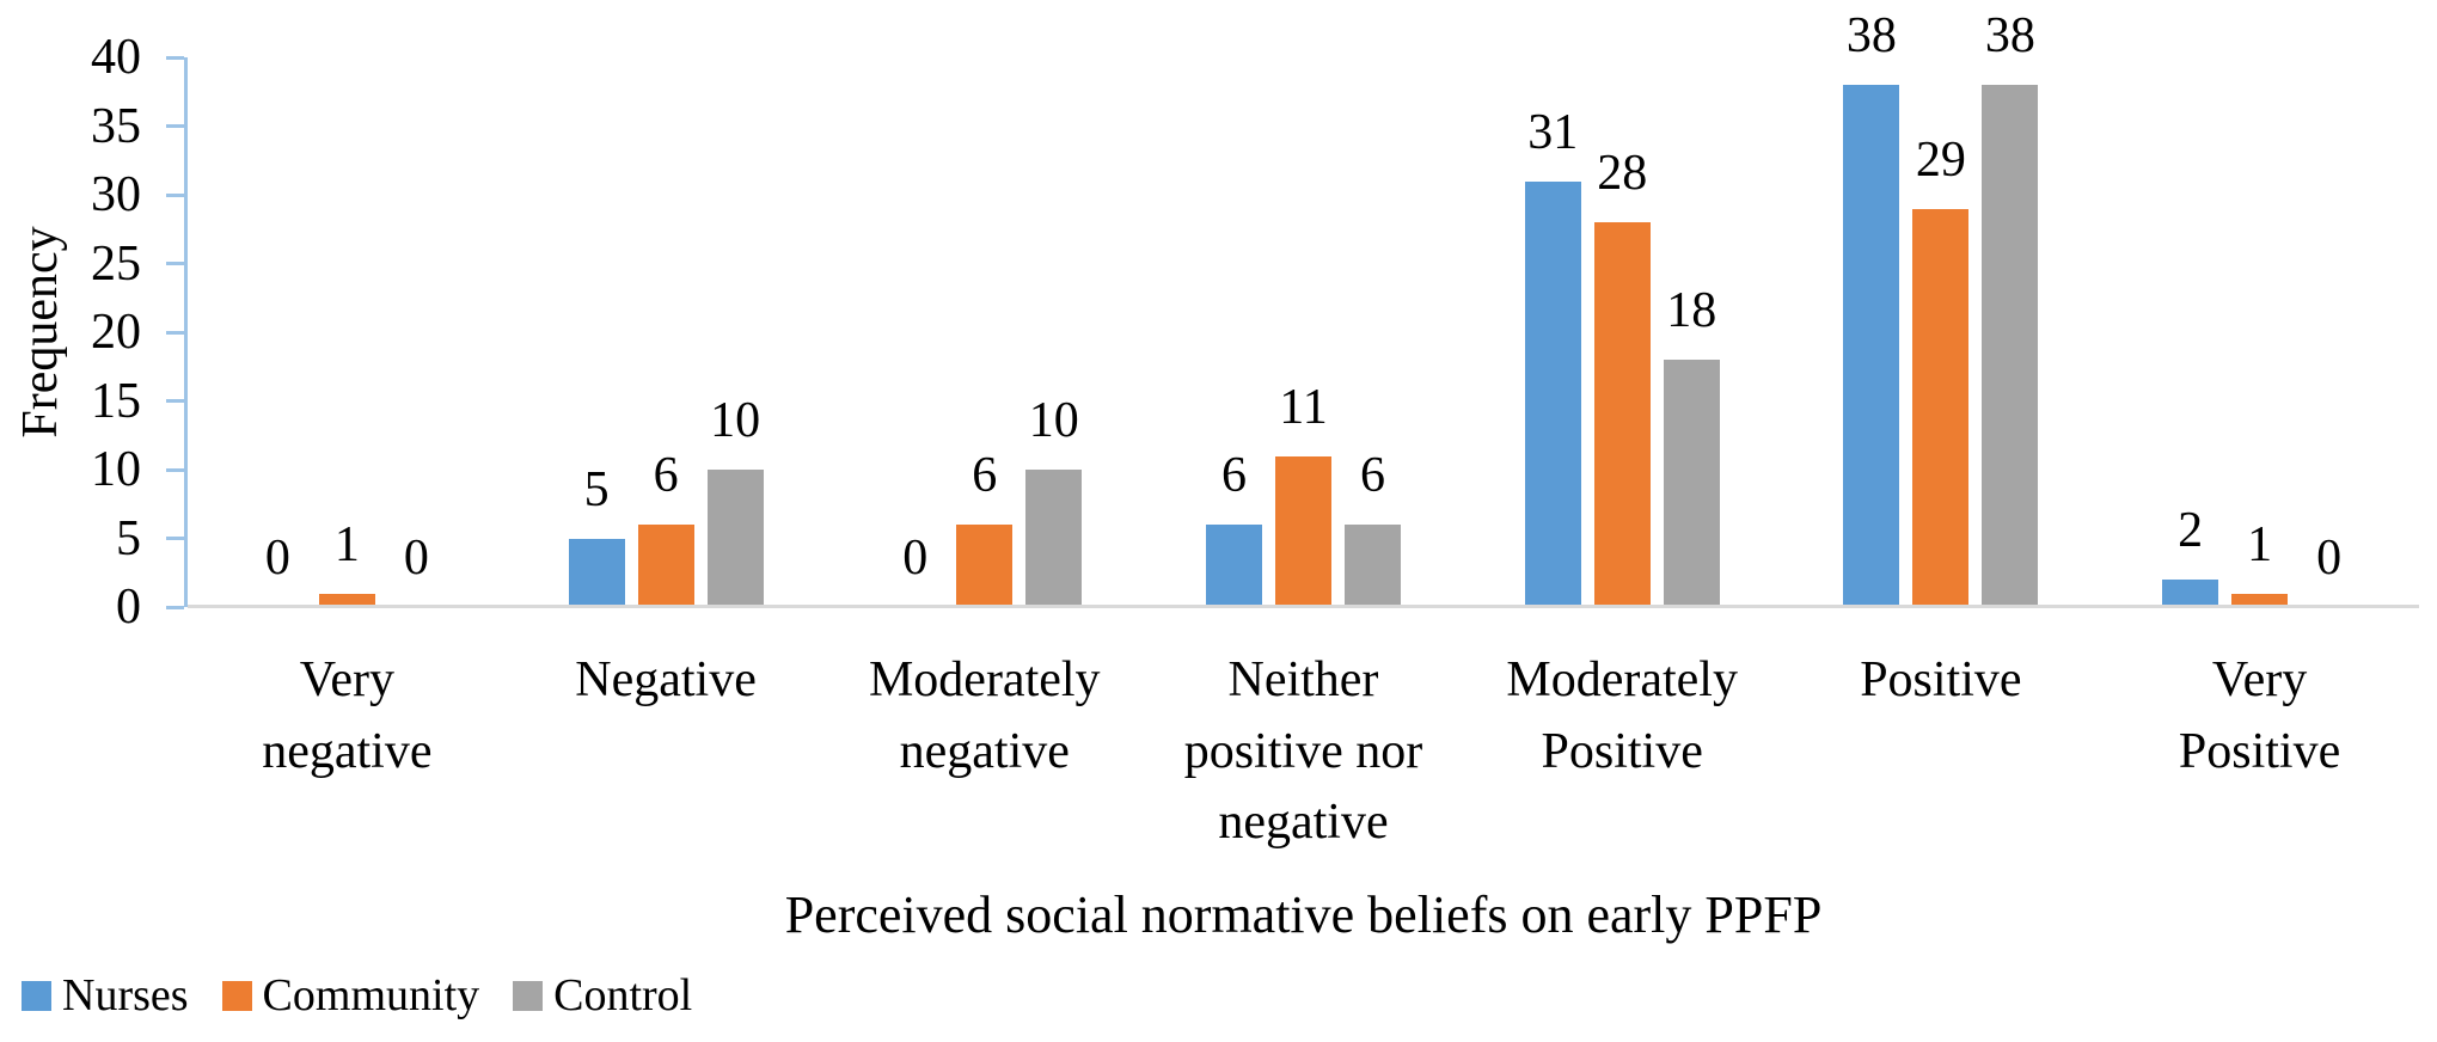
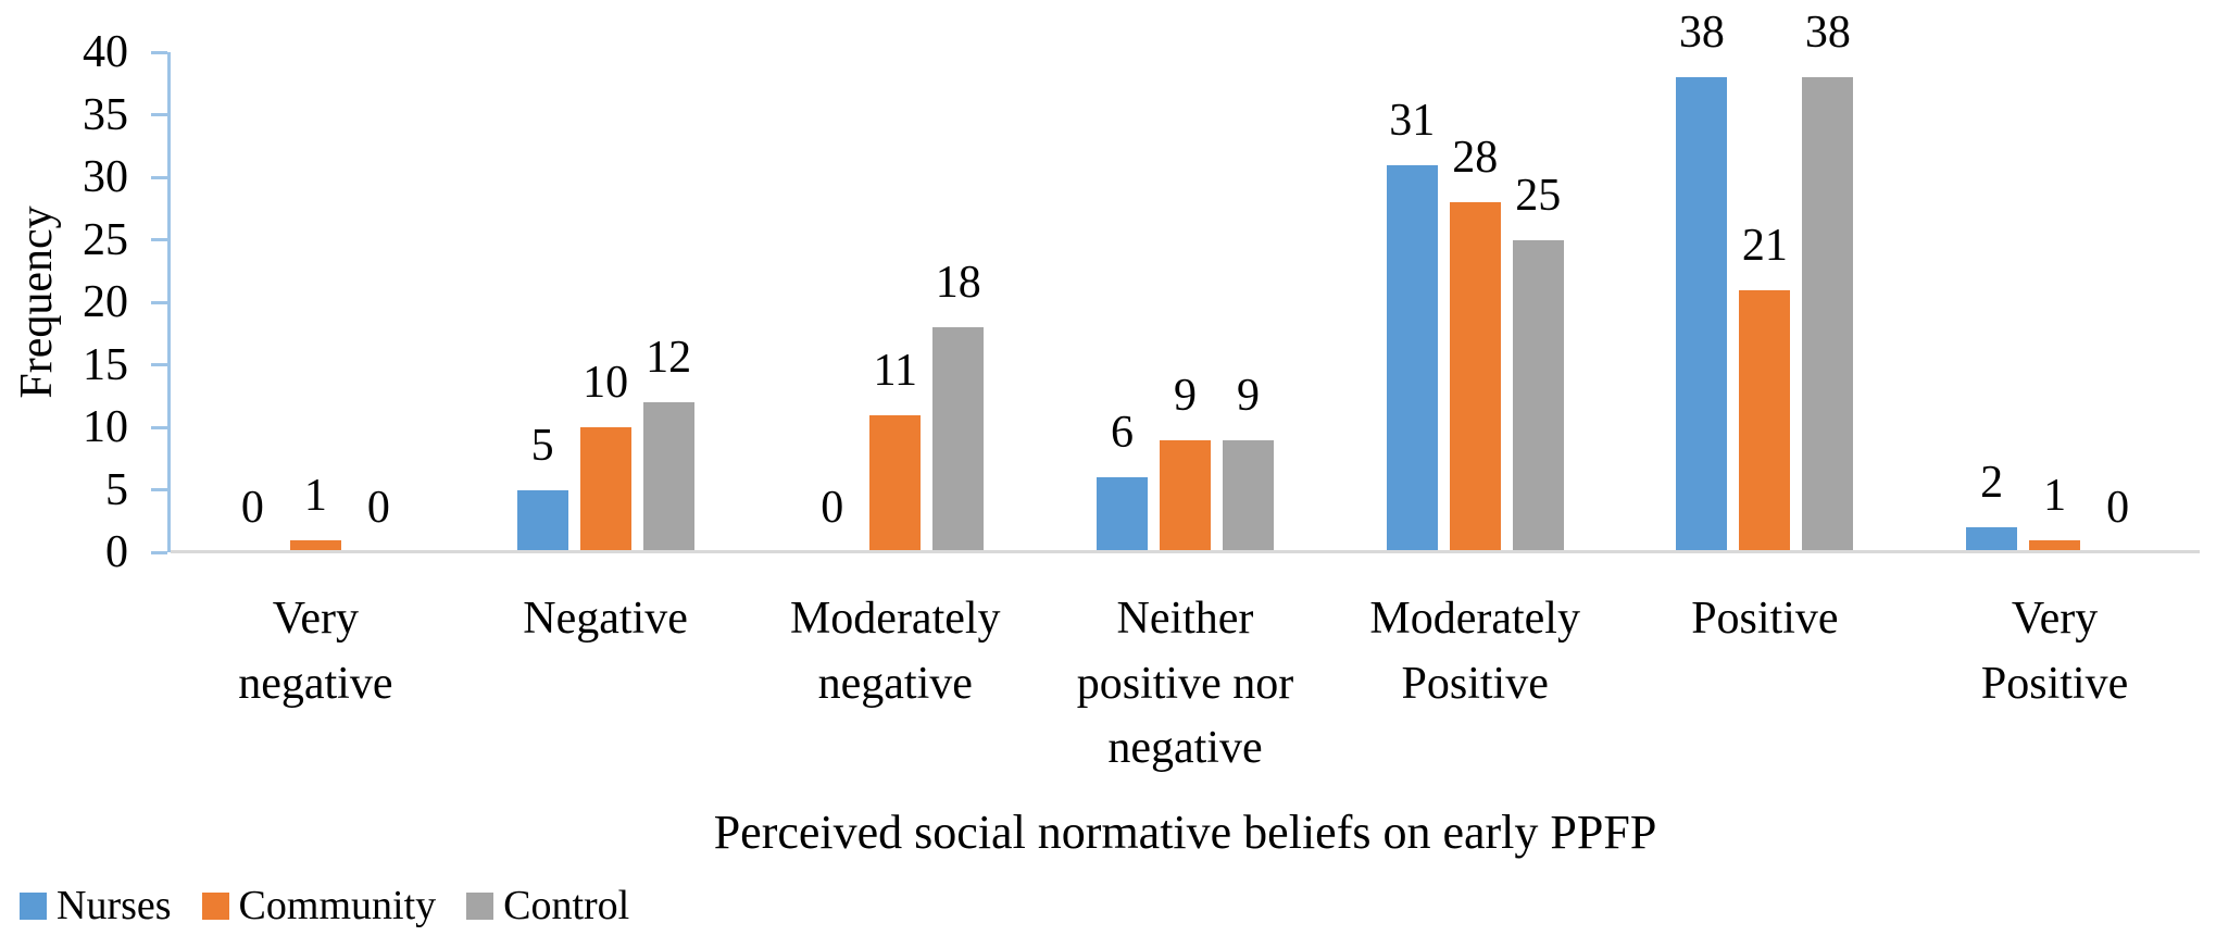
Community/Negative: 6 -> 10
Control/Negative: 10 -> 12
Community/Moderately negative: 6 -> 11
Control/Moderately negative: 10 -> 18
Community/Neither positive nor negative: 11 -> 9
Control/Neither positive nor negative: 6 -> 9
Control/Moderately Positive: 18 -> 25
Community/Positive: 29 -> 21
